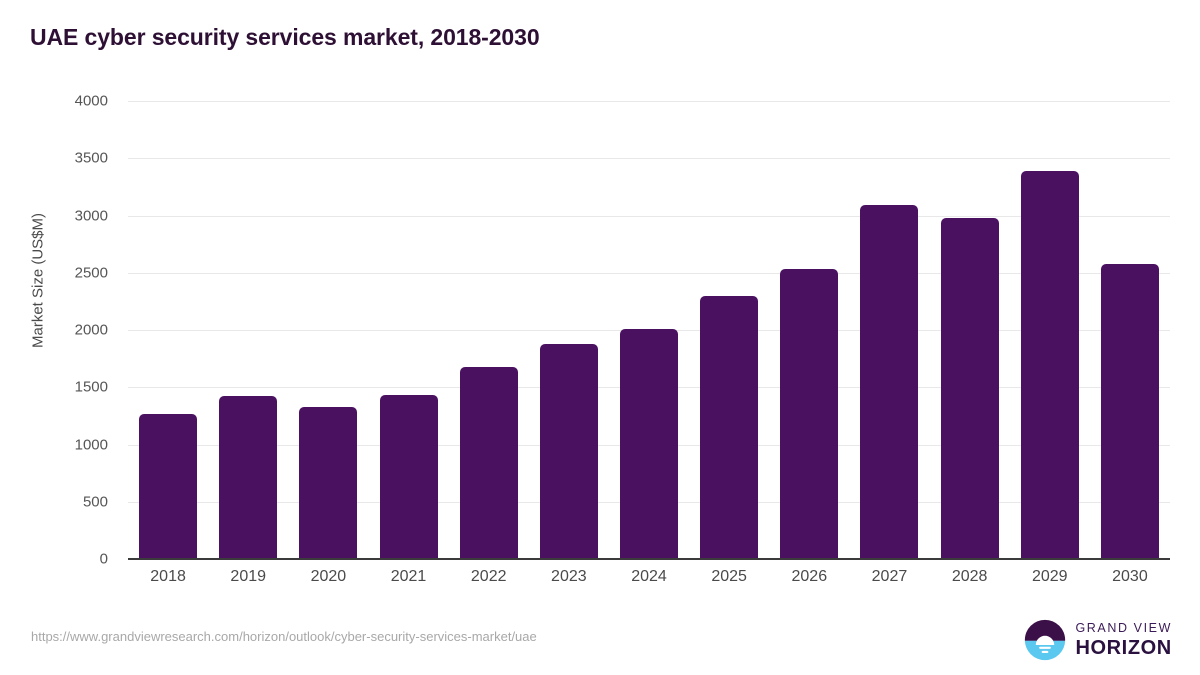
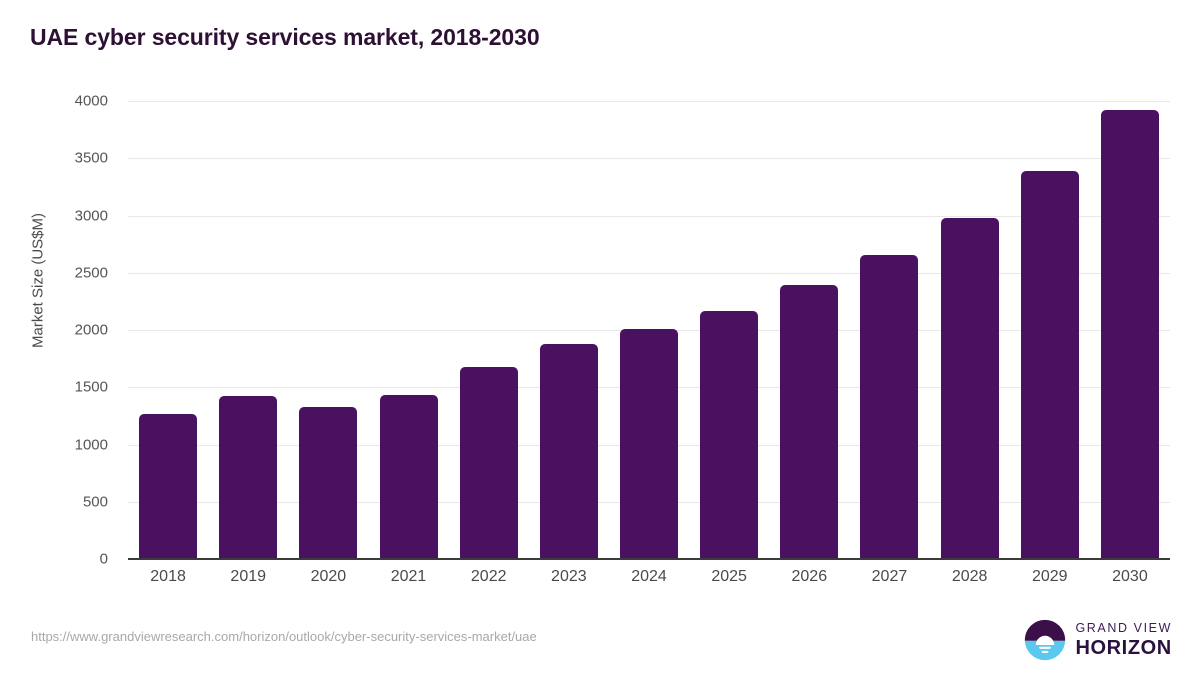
2025: 2300 -> 2170
2026: 2530 -> 2390
2027: 3090 -> 2660
2030: 2580 -> 3920
